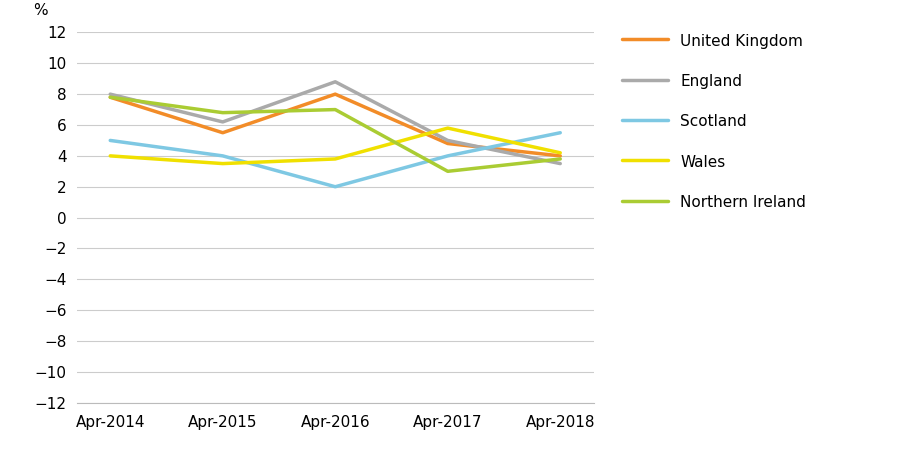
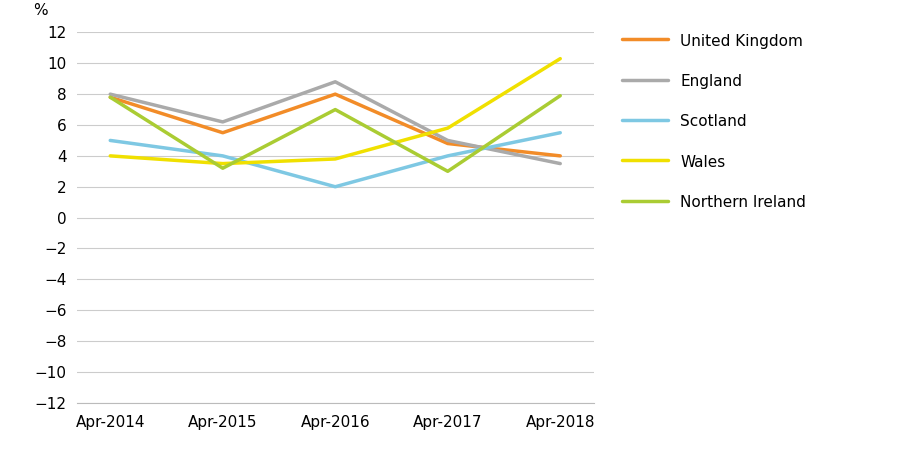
Northern Ireland/Apr-2015: 6.8 -> 3.2
Wales/Apr-2018: 4.2 -> 10.3
Northern Ireland/Apr-2018: 3.8 -> 7.9
